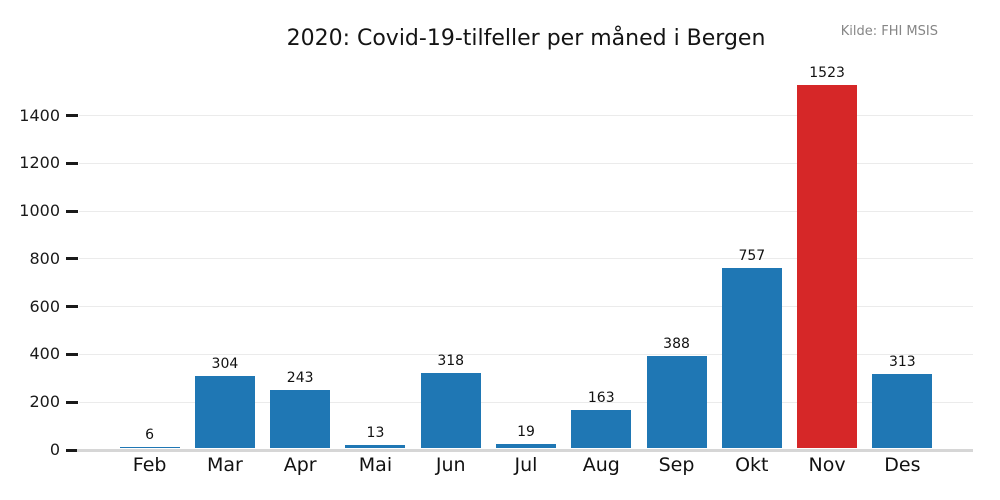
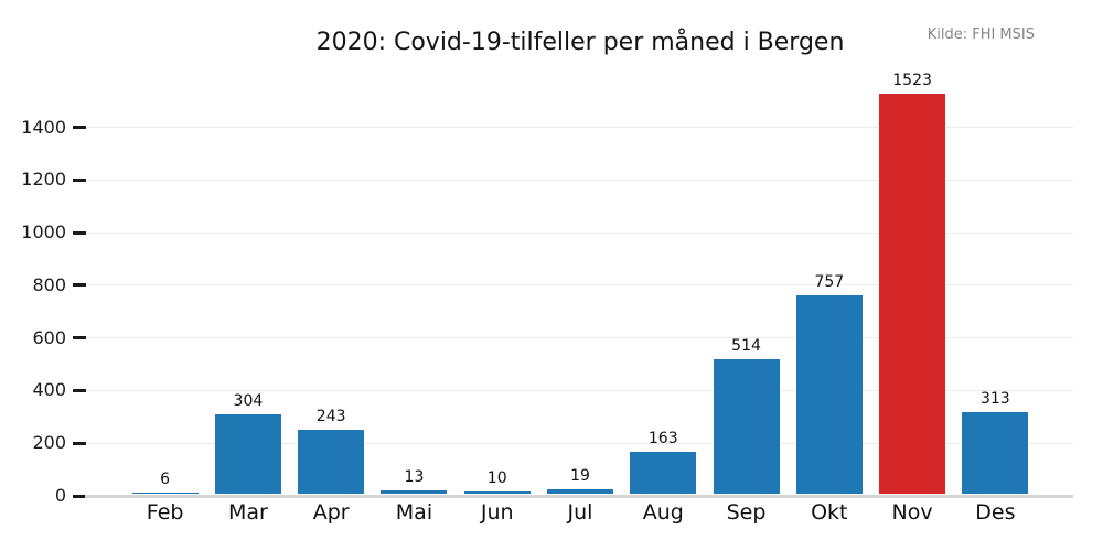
Jun: 318 -> 10
Sep: 388 -> 514
